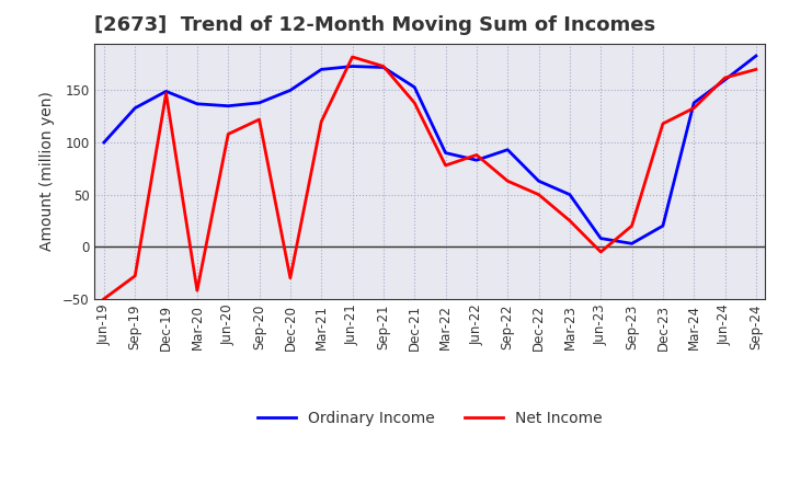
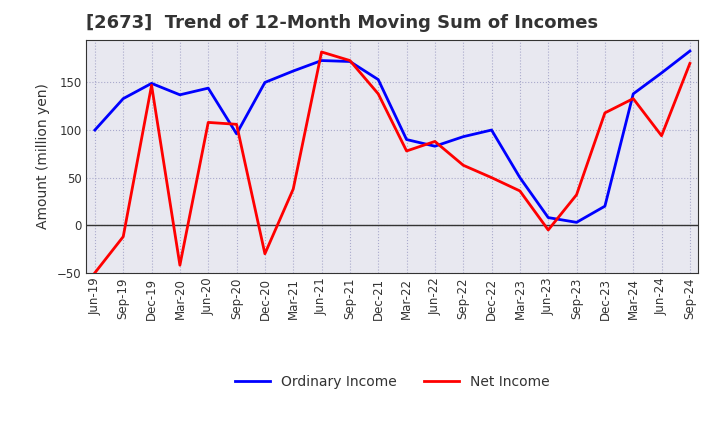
Net Income/Sep-19: -28 -> -12
Ordinary Income/Jun-20: 135 -> 144
Ordinary Income/Sep-20: 138 -> 96
Net Income/Sep-20: 122 -> 106
Ordinary Income/Mar-21: 170 -> 162
Net Income/Mar-21: 120 -> 38
Ordinary Income/Dec-22: 63 -> 100
Net Income/Mar-23: 25 -> 36
Net Income/Sep-23: 20 -> 32
Net Income/Jun-24: 162 -> 94
